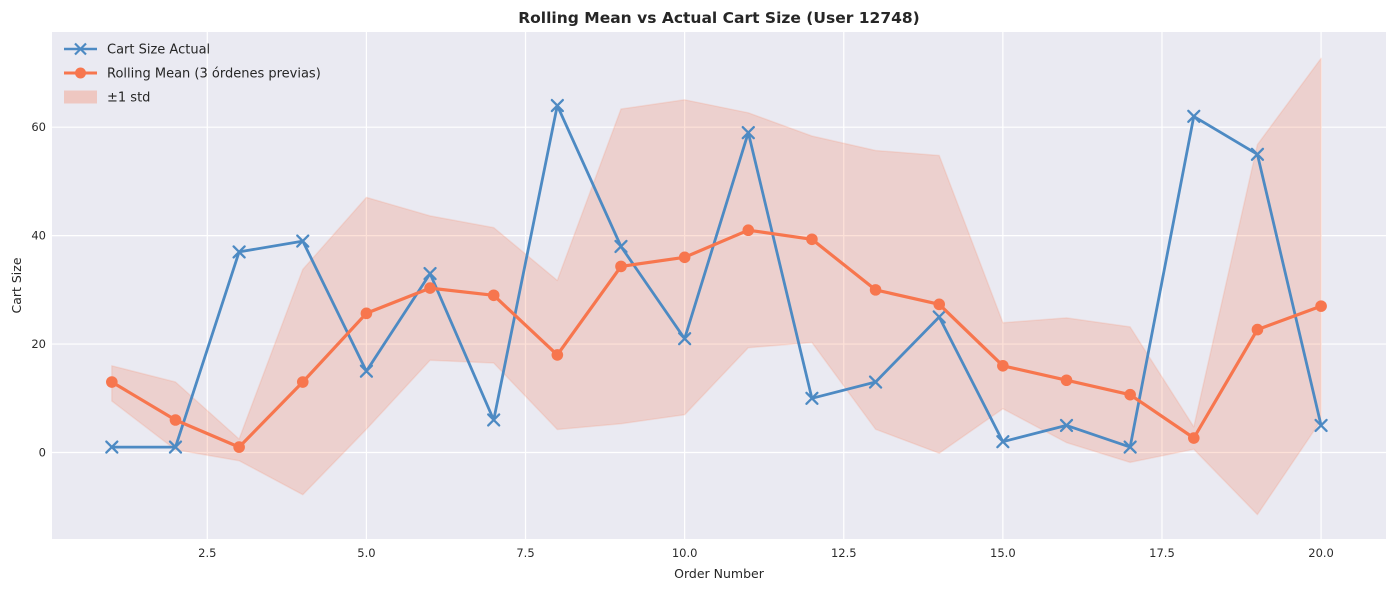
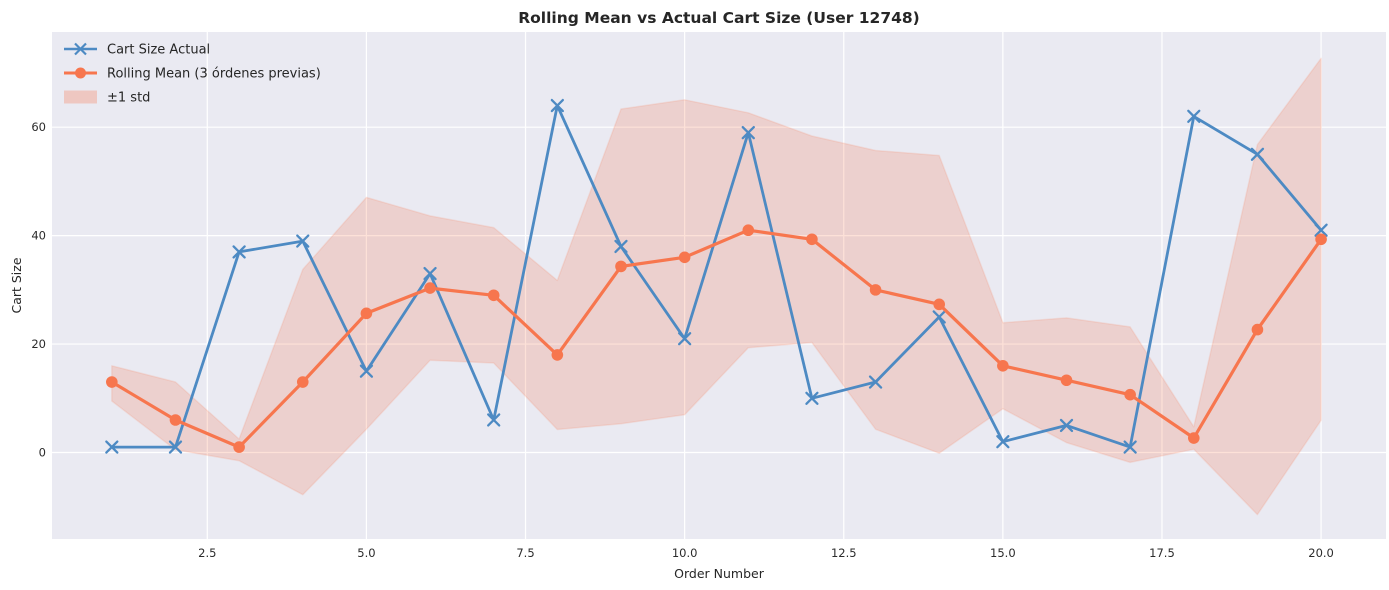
Cart Size Actual/20: 5 -> 41
Rolling Mean (3 órdenes previas)/20: 27 -> 39
